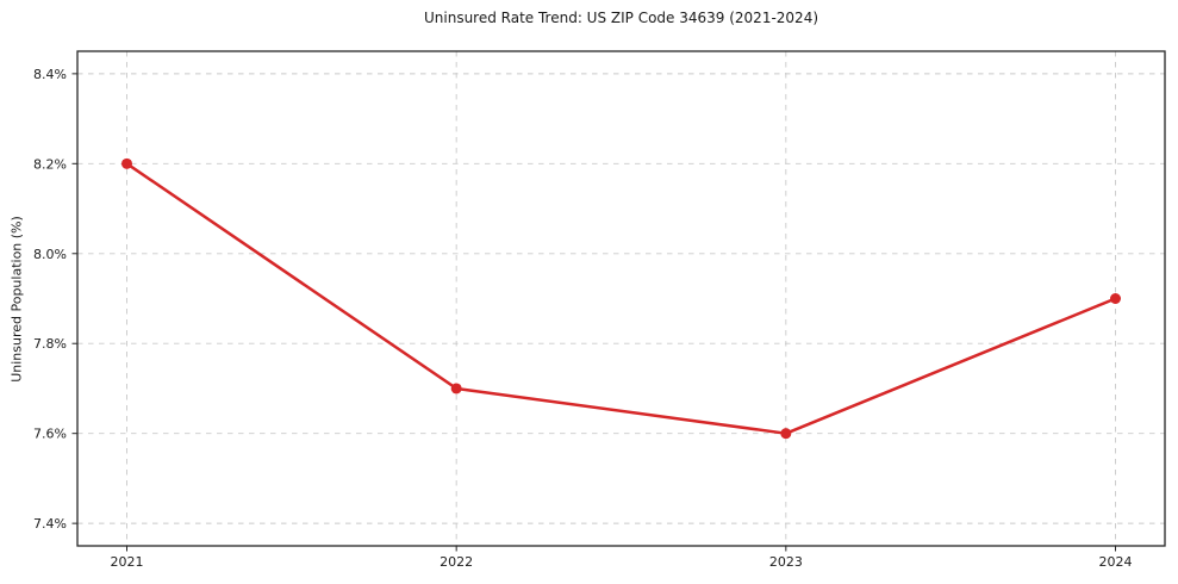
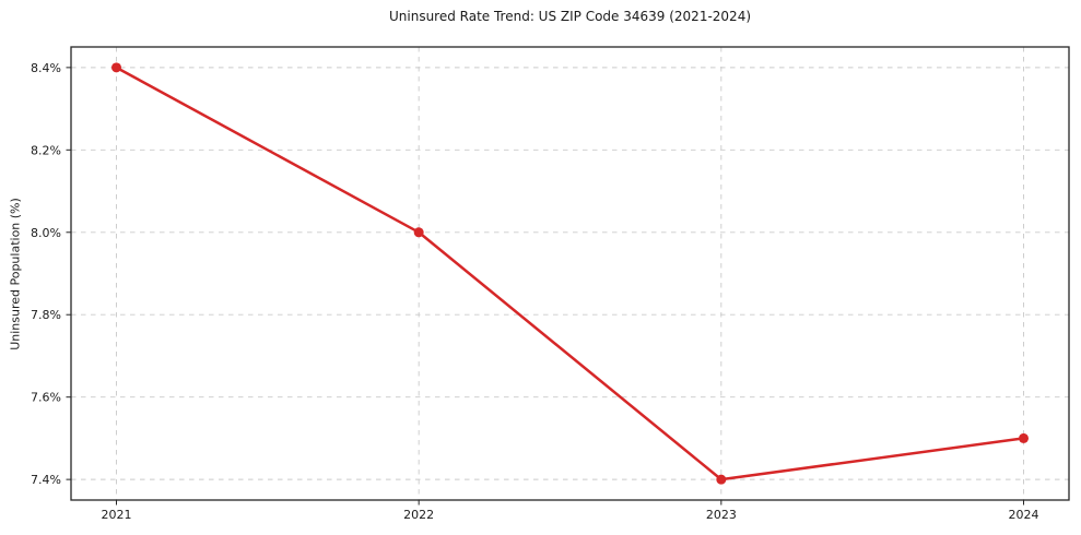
2021: 8.2% -> 8.4%
2022: 7.7% -> 8.0%
2023: 7.6% -> 7.4%
2024: 7.9% -> 7.5%
